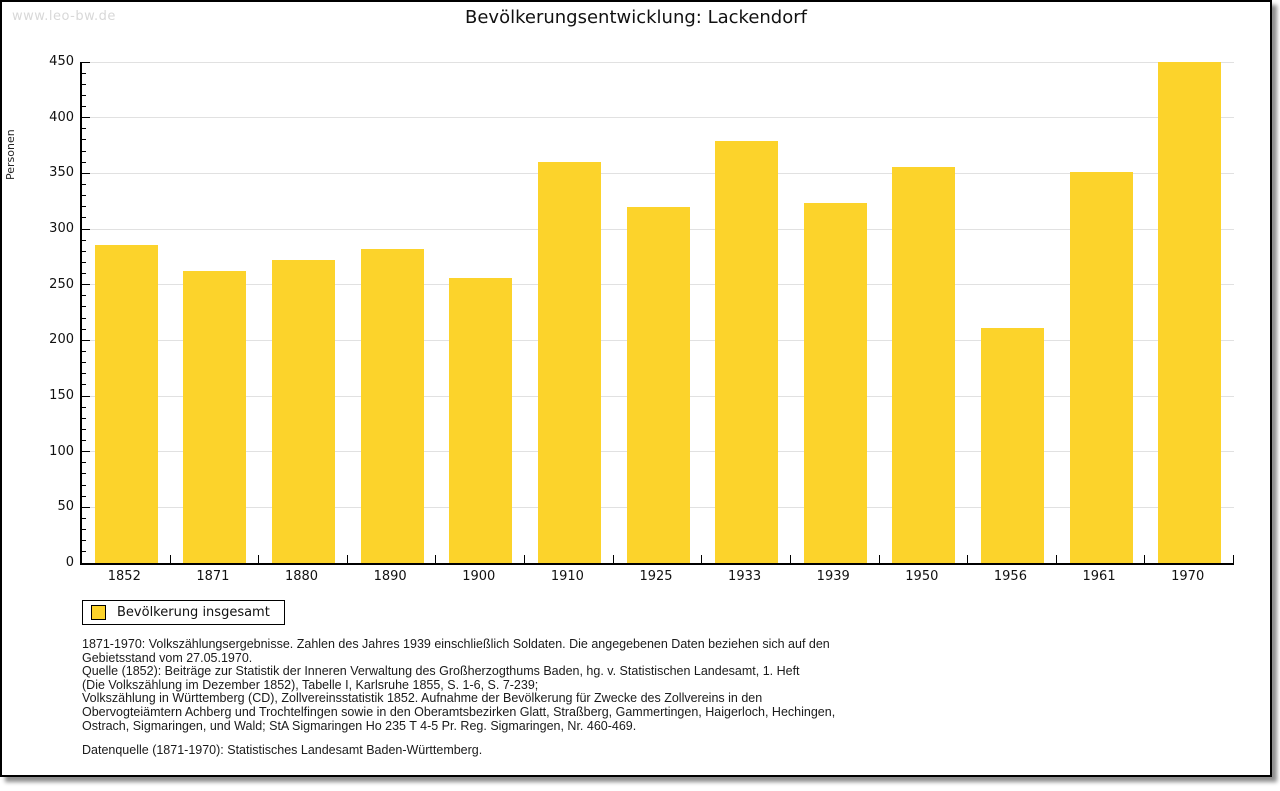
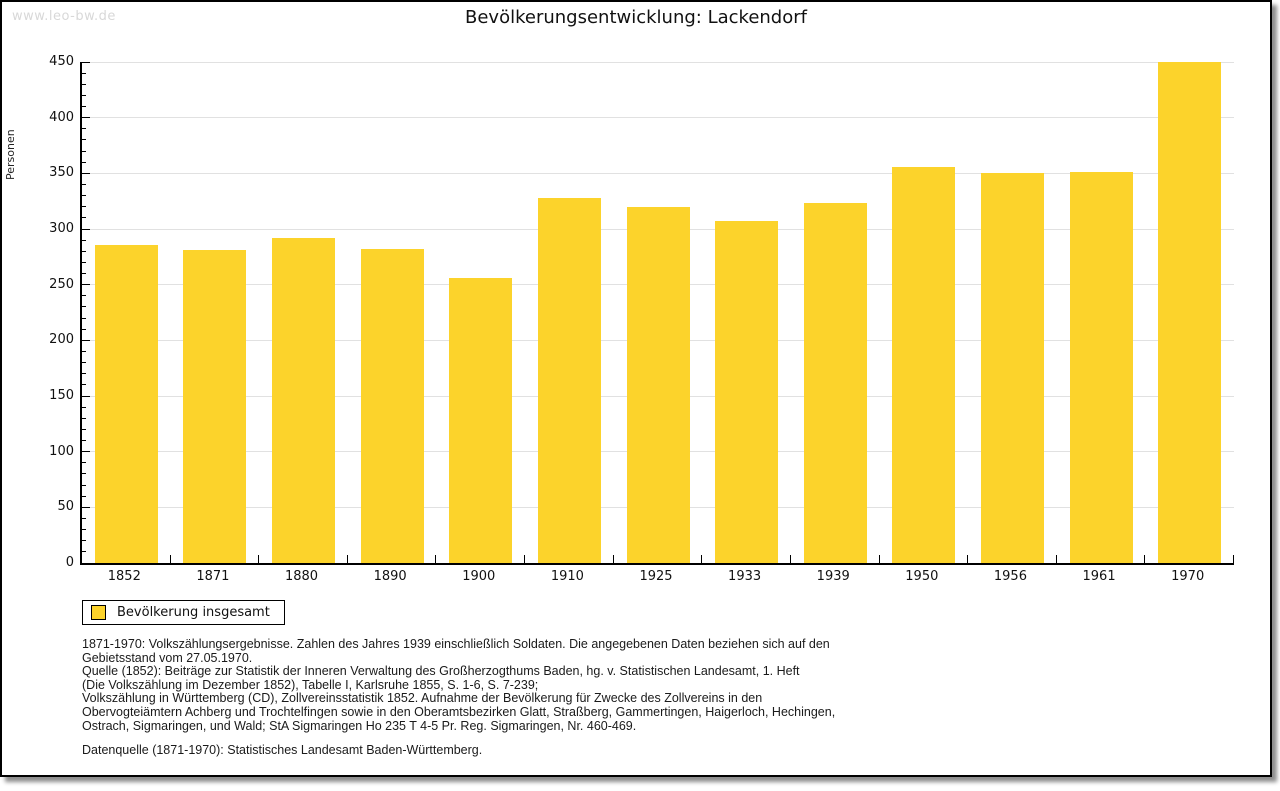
1871: 262 -> 281
1880: 272 -> 292
1910: 360 -> 328
1933: 379 -> 307
1956: 211 -> 350
